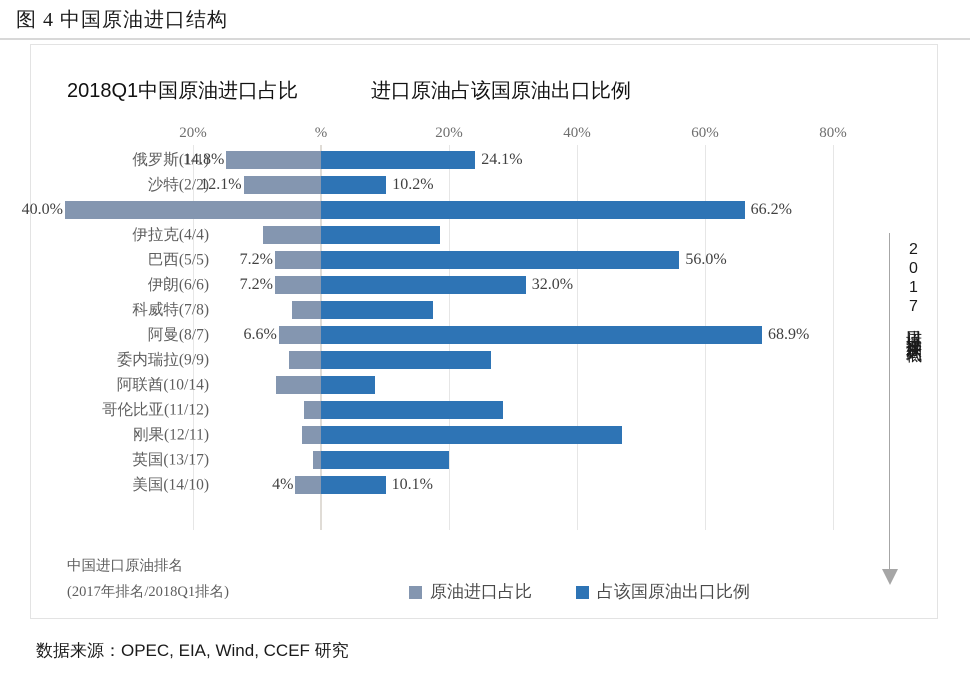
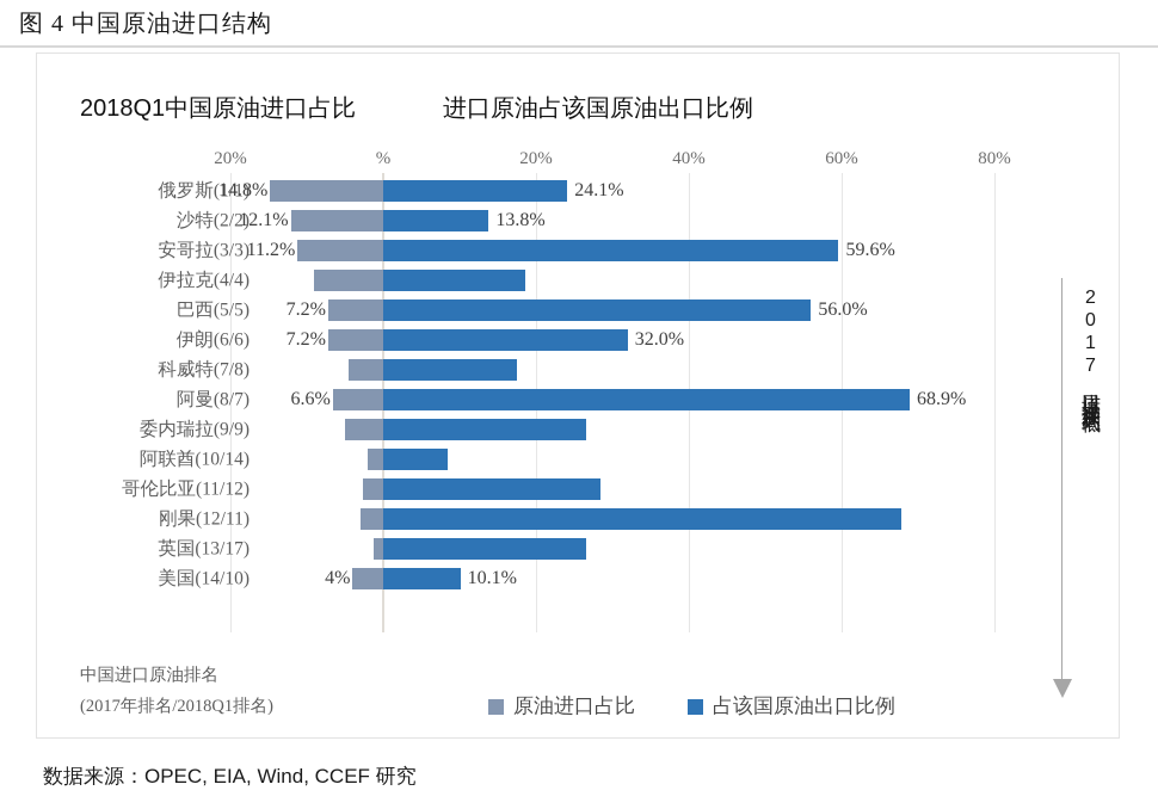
占该国原油出口比例/沙特(2/2): 10.2% -> 13.8%
原油进口占比/安哥拉(3/3): 40.0% -> 11.2%
占该国原油出口比例/安哥拉(3/3): 66.2% -> 59.6%
原油进口占比/阿联酋(10/14): 7% -> 2%
占该国原油出口比例/刚果(12/11): 47% -> 68%
占该国原油出口比例/英国(13/17): 20% -> 26%
